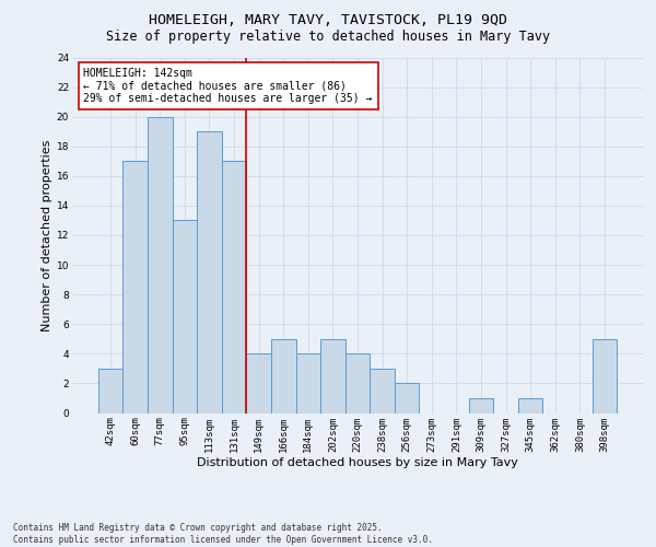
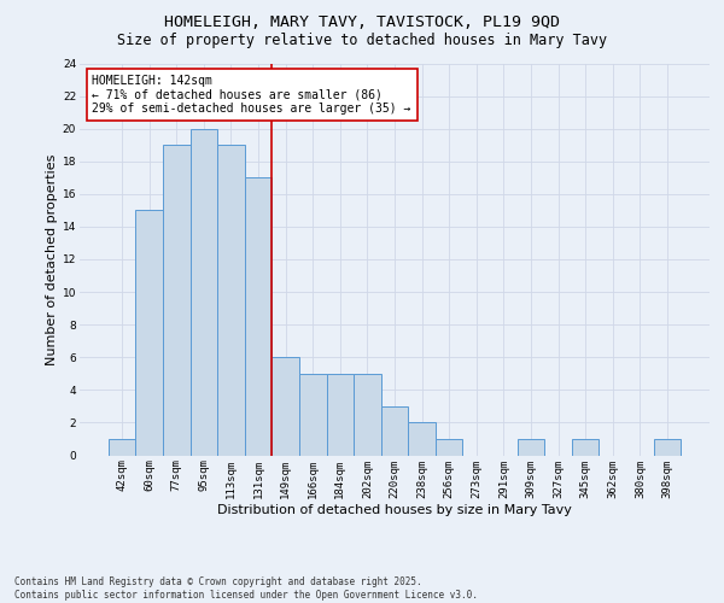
42sqm: 3 -> 1
60sqm: 17 -> 15
77sqm: 20 -> 19
95sqm: 13 -> 20
149sqm: 4 -> 6
184sqm: 4 -> 5
220sqm: 4 -> 3
238sqm: 3 -> 2
256sqm: 2 -> 1
398sqm: 5 -> 1
